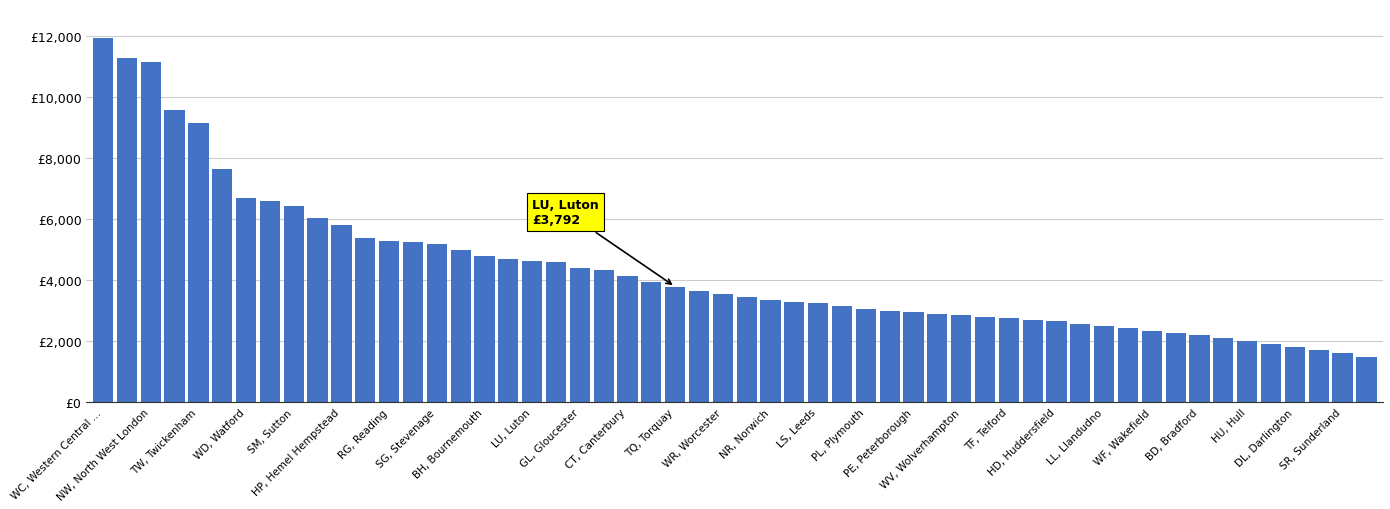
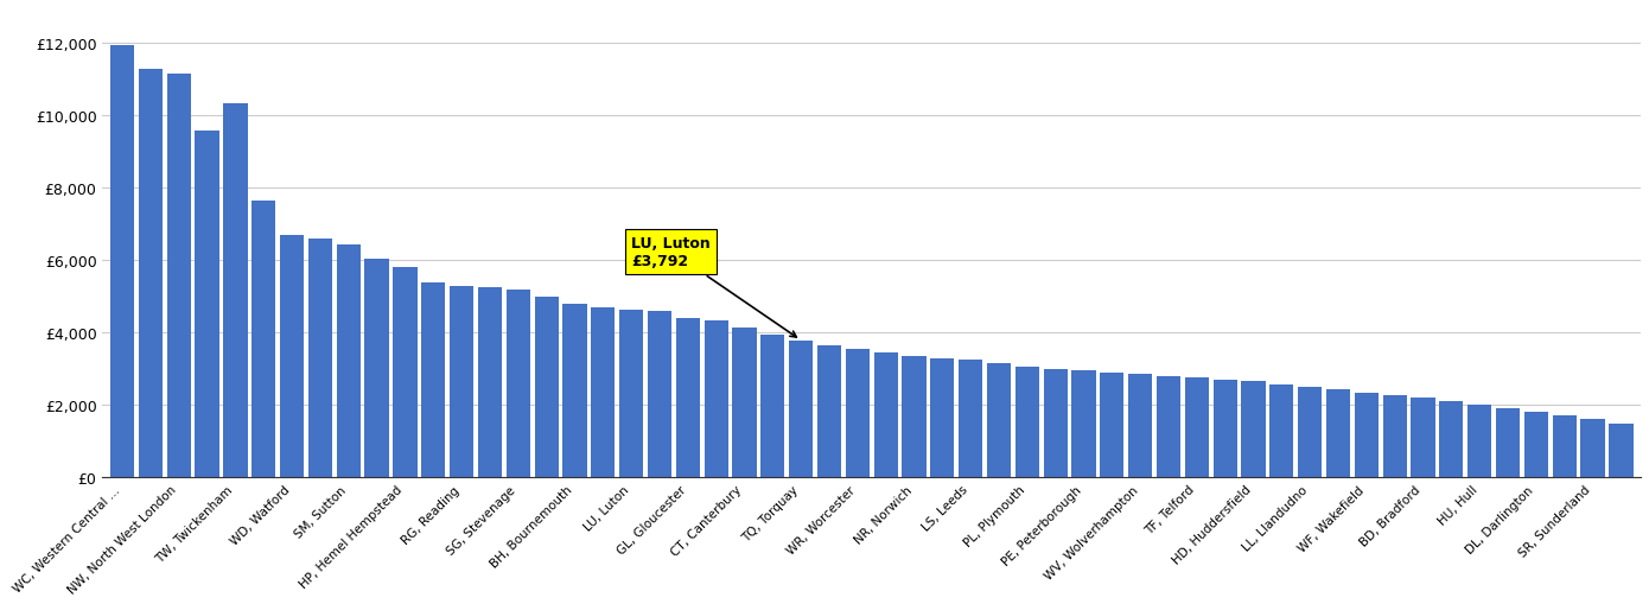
TW, Twickenham: £9,150 -> £10,350
